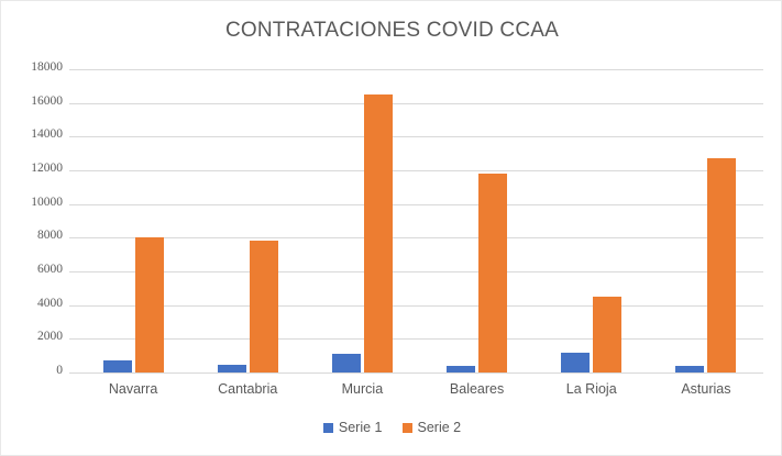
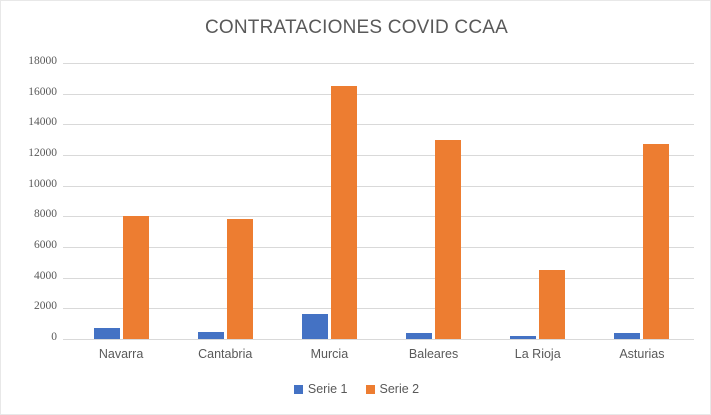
Serie 1/Murcia: 1100 -> 1600
Serie 2/Baleares: 11800 -> 13000
Serie 1/La Rioja: 1200 -> 200
